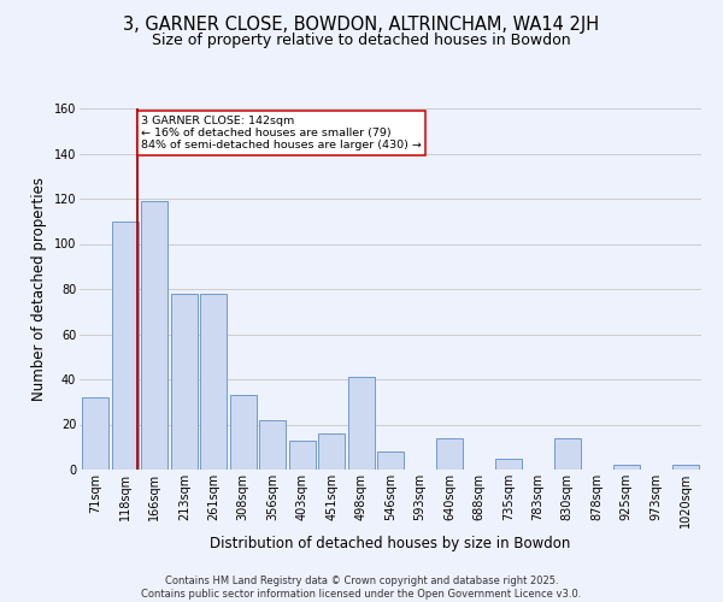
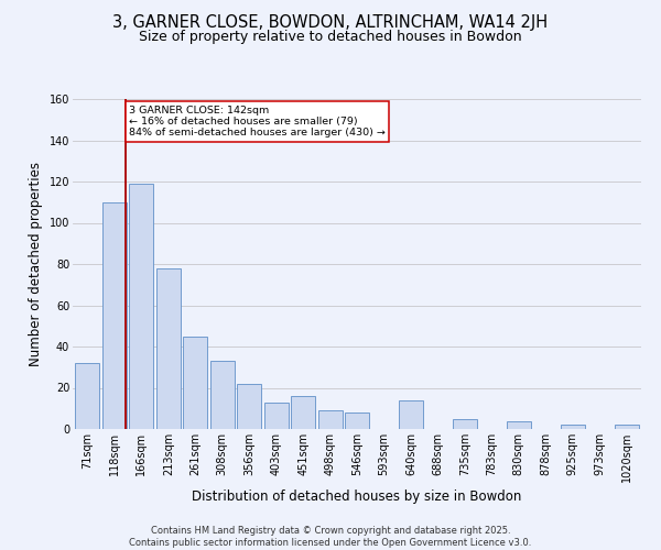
261sqm: 78 -> 45
498sqm: 41 -> 9
830sqm: 14 -> 4
